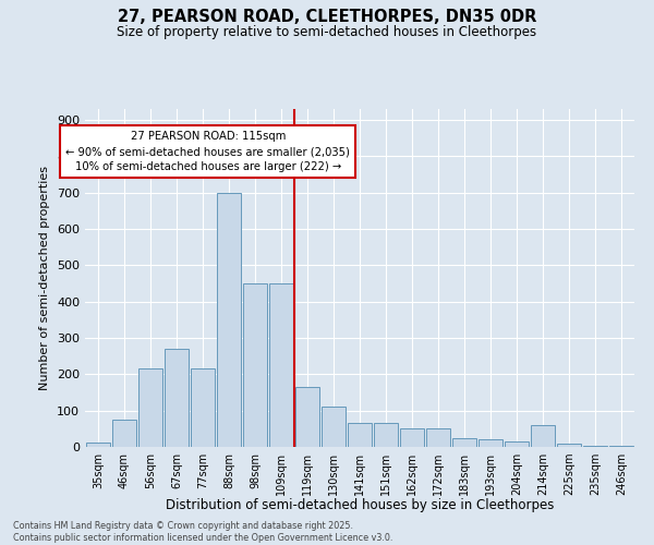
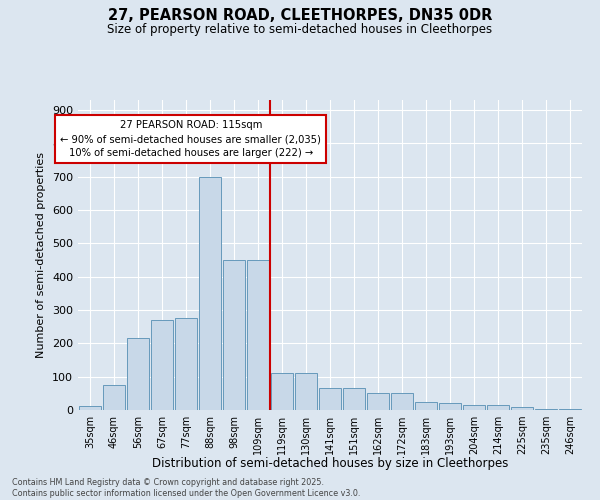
77sqm: 215 -> 275
119sqm: 165 -> 110
214sqm: 60 -> 15
